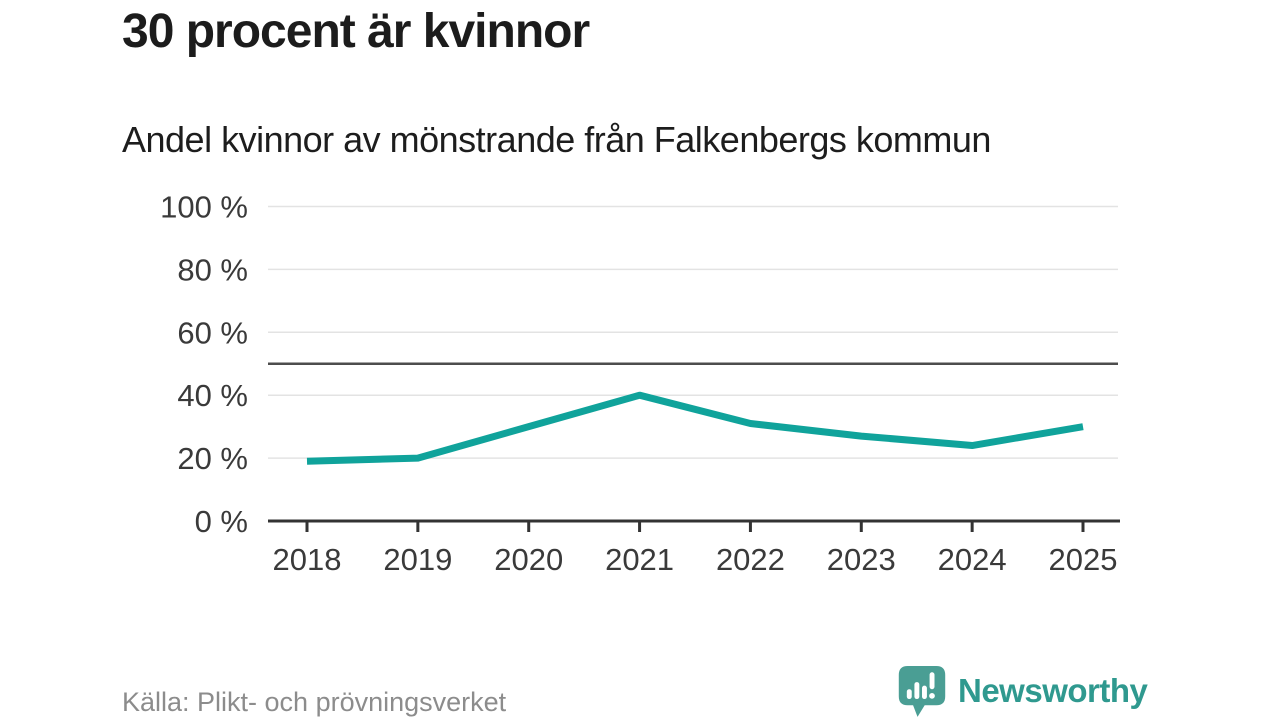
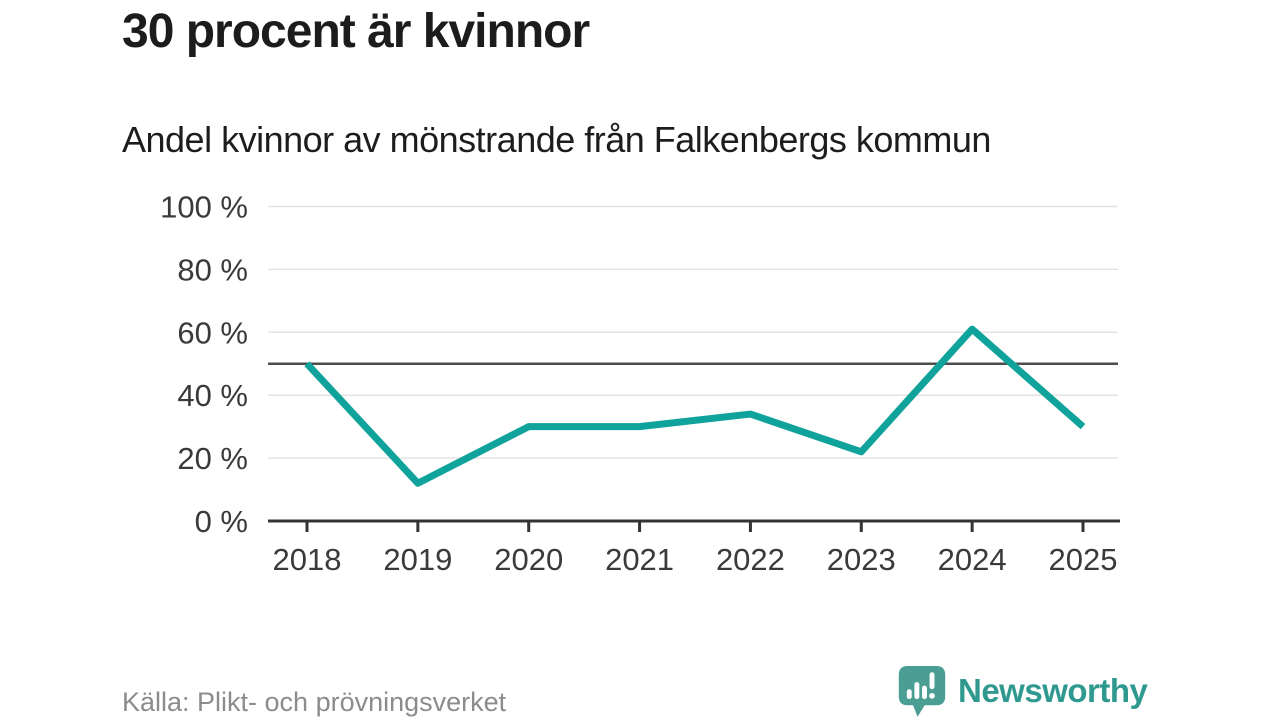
2018: 19% -> 50%
2019: 20% -> 12%
2021: 40% -> 30%
2022: 31% -> 34%
2023: 27% -> 22%
2024: 24% -> 61%
